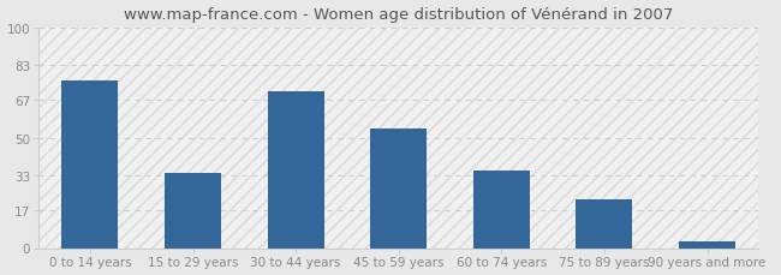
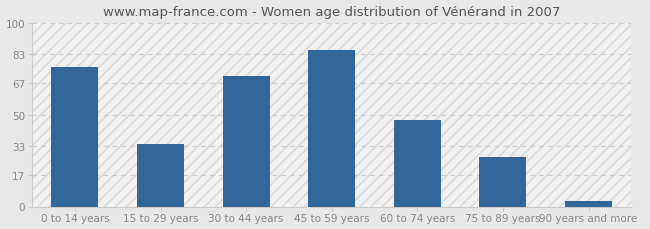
45 to 59 years: 54 -> 85
60 to 74 years: 35 -> 47
75 to 89 years: 22 -> 27
